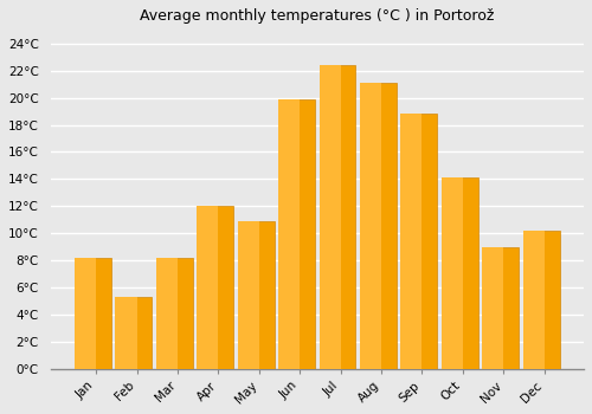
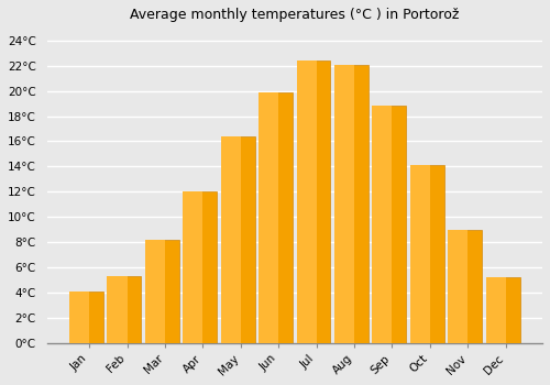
Jan: 8.2°C -> 4.1°C
May: 10.9°C -> 16.4°C
Aug: 21.1°C -> 22.1°C
Dec: 10.2°C -> 5.2°C
